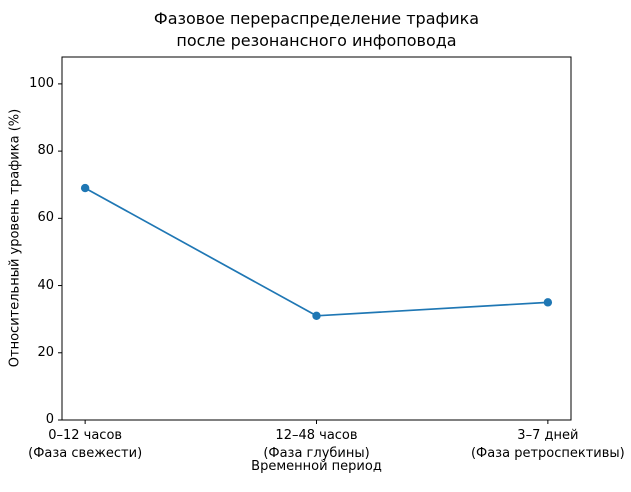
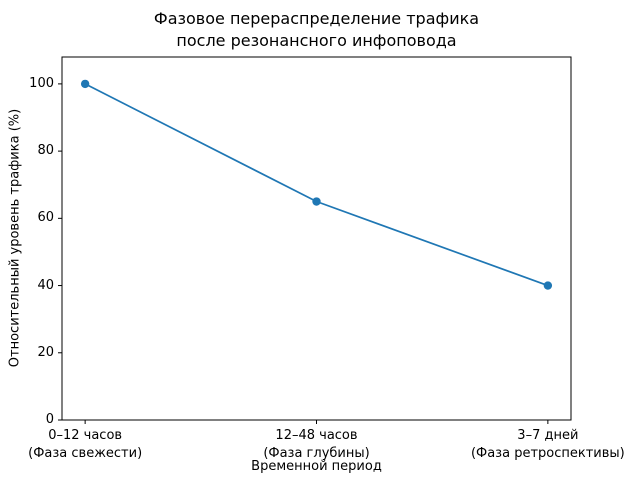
0–12 часов (Фаза свежести): 69 -> 100
12–48 часов (Фаза глубины): 31 -> 65
3–7 дней (Фаза ретроспективы): 35 -> 40
